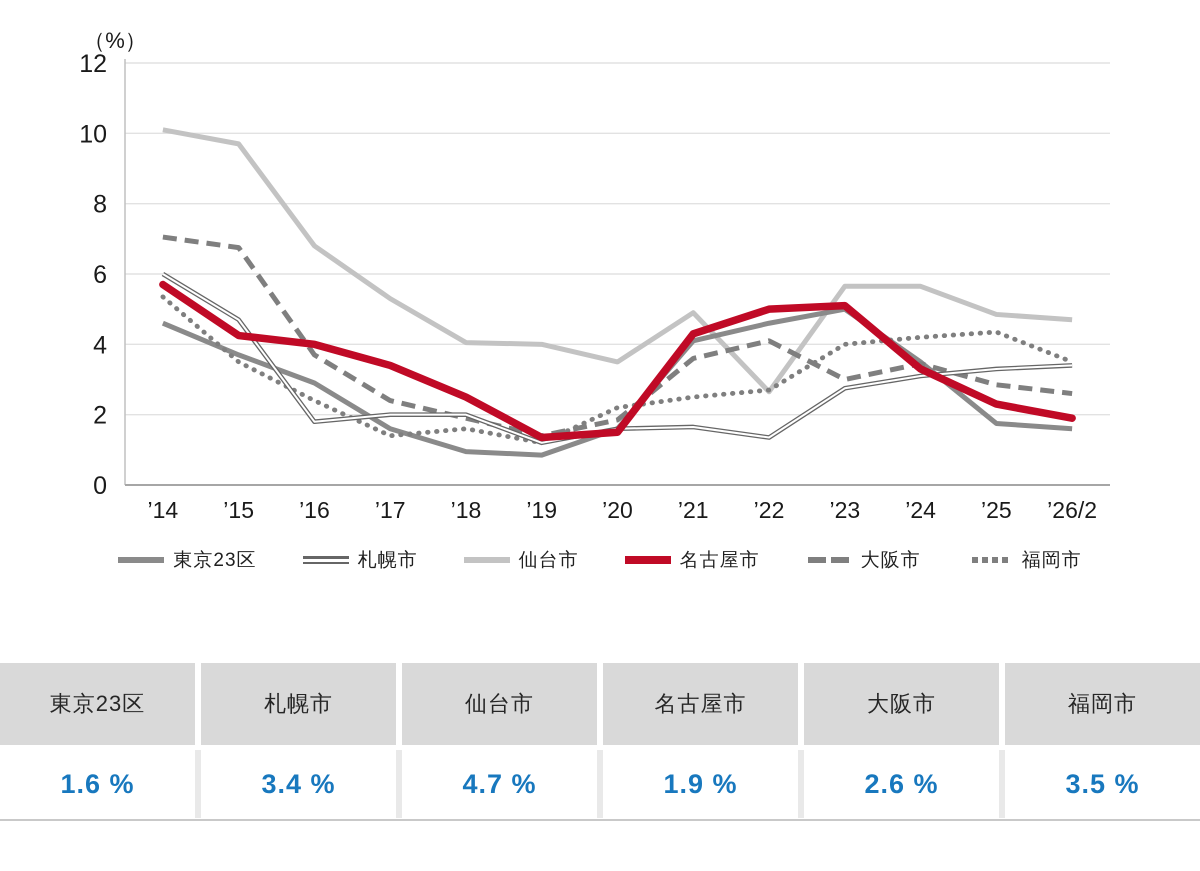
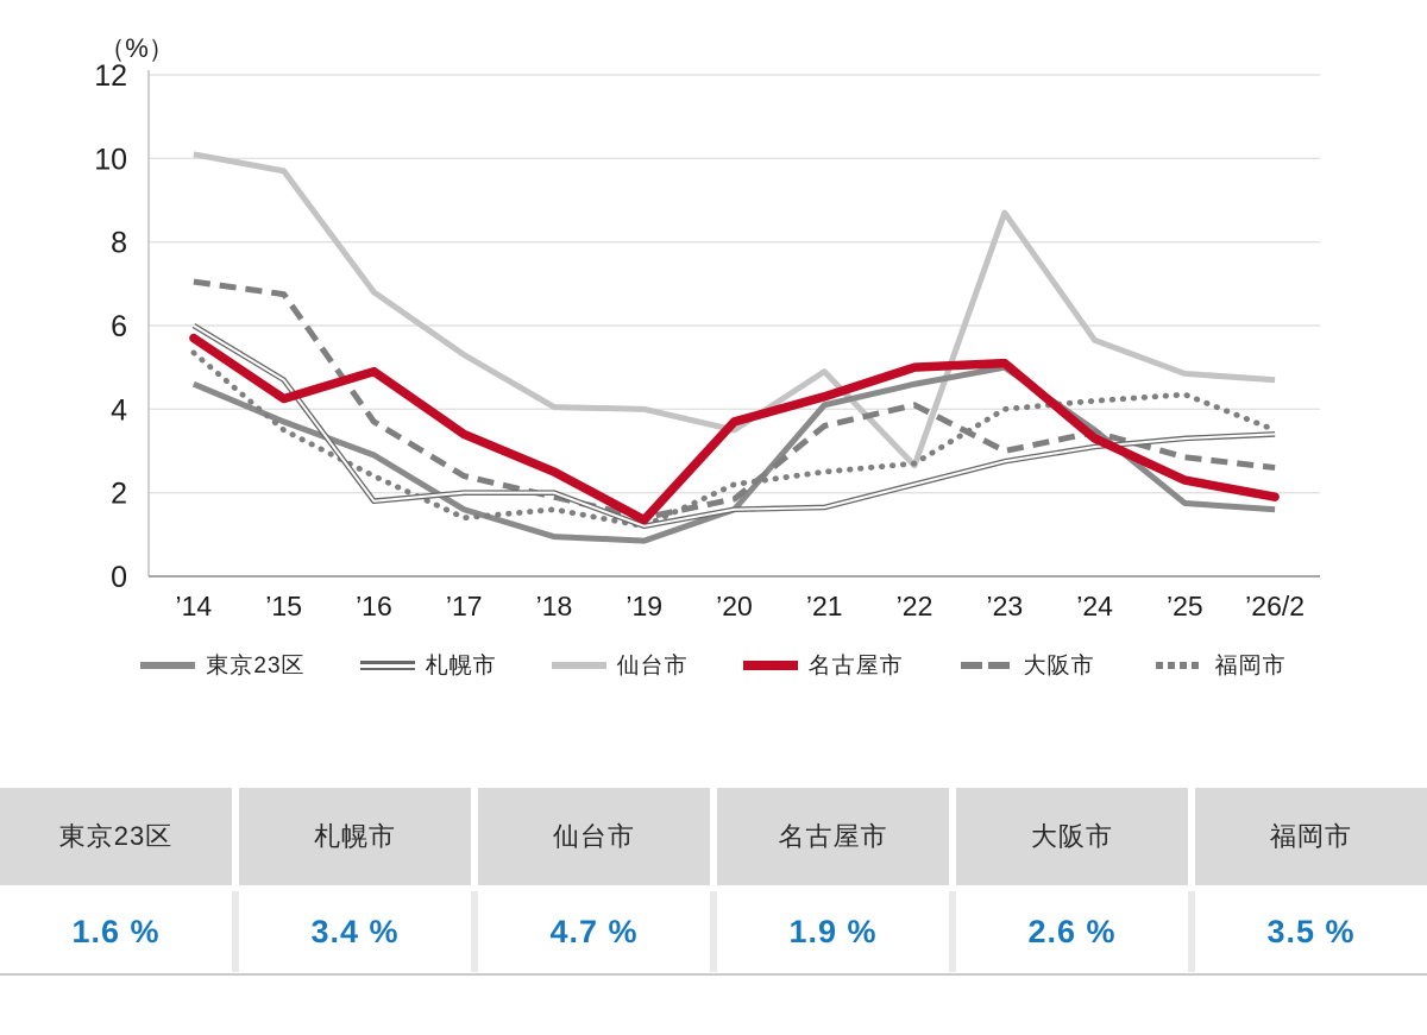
名古屋市/’16: 4.0 -> 4.9
名古屋市/’20: 1.5 -> 3.7
札幌市/’22: 1.4 -> 2.2
仙台市/’23: 5.7 -> 8.7
